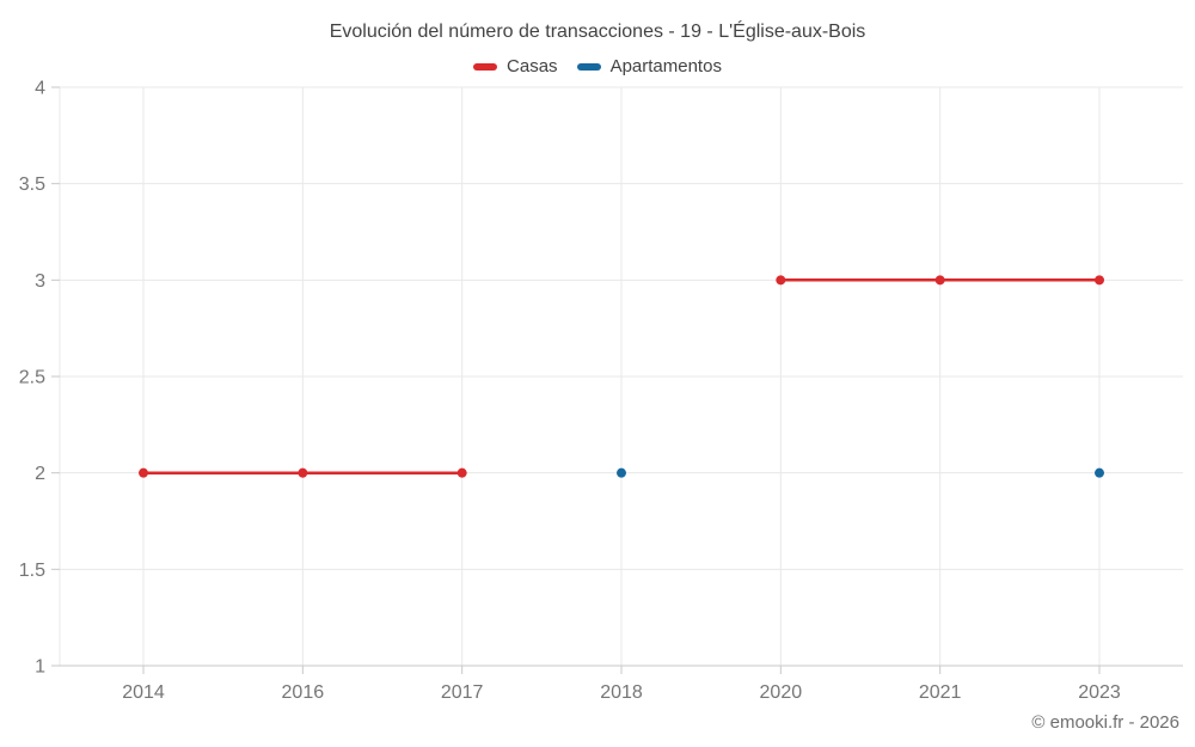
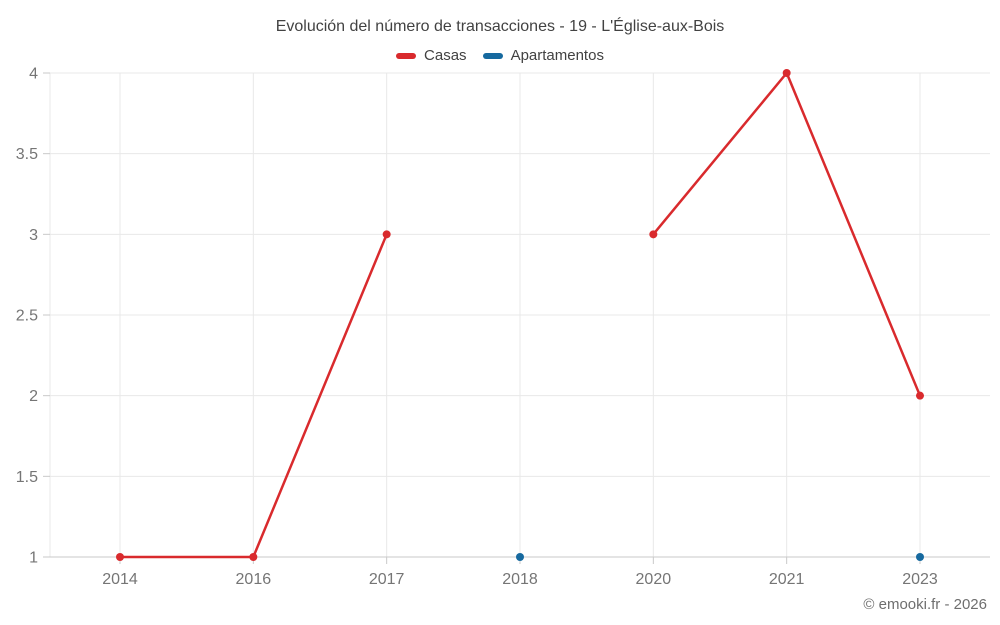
Casas/2014: 2 -> 1
Casas/2016: 2 -> 1
Casas/2017: 2 -> 3
Apartamentos/2018: 2 -> 1
Casas/2021: 3 -> 4
Casas/2023: 3 -> 2
Apartamentos/2023: 2 -> 1
